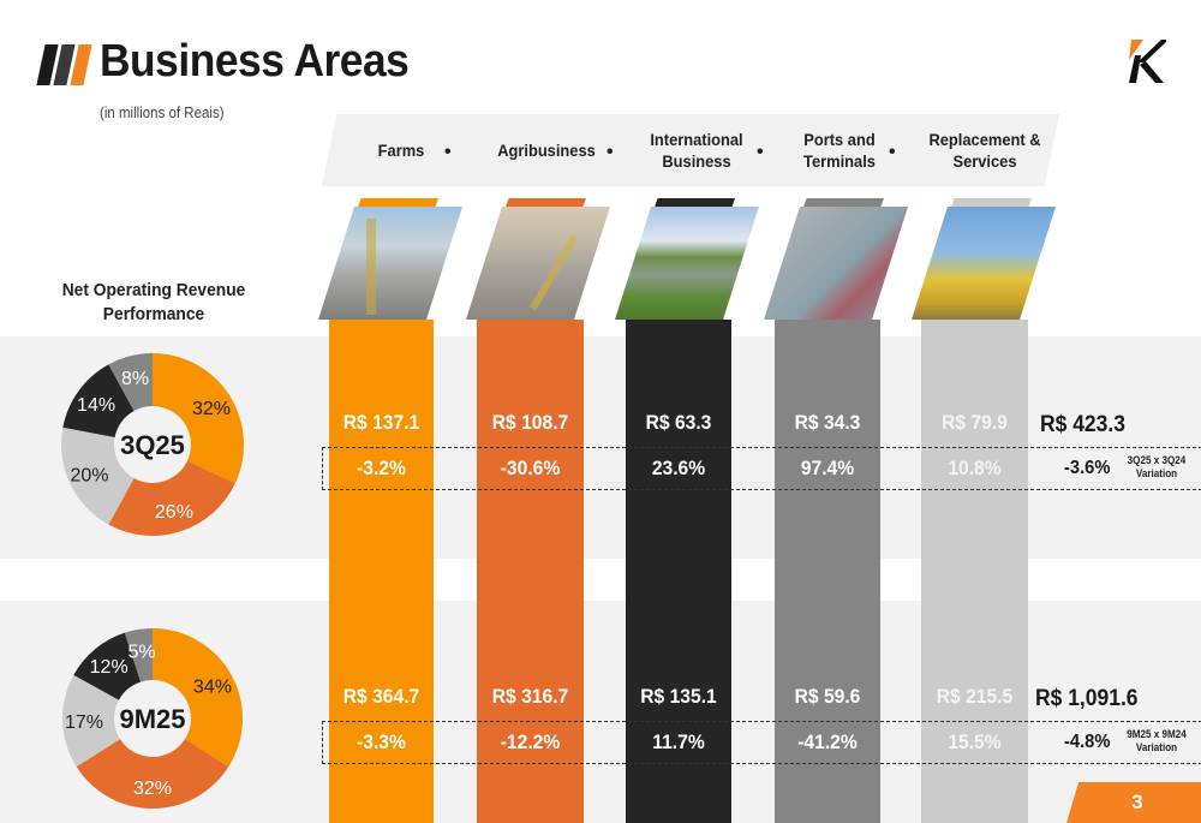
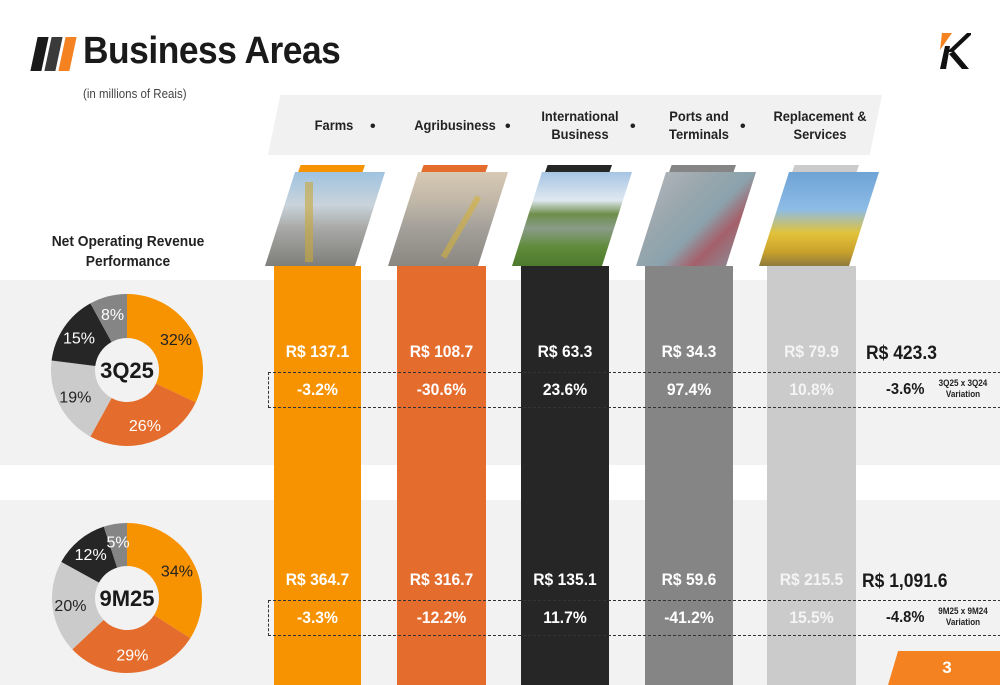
3Q25/Replacement & Services: 20% -> 19%
3Q25/International Business: 14% -> 15%
9M25/Agribusiness: 32% -> 29%
9M25/Replacement & Services: 17% -> 20%
